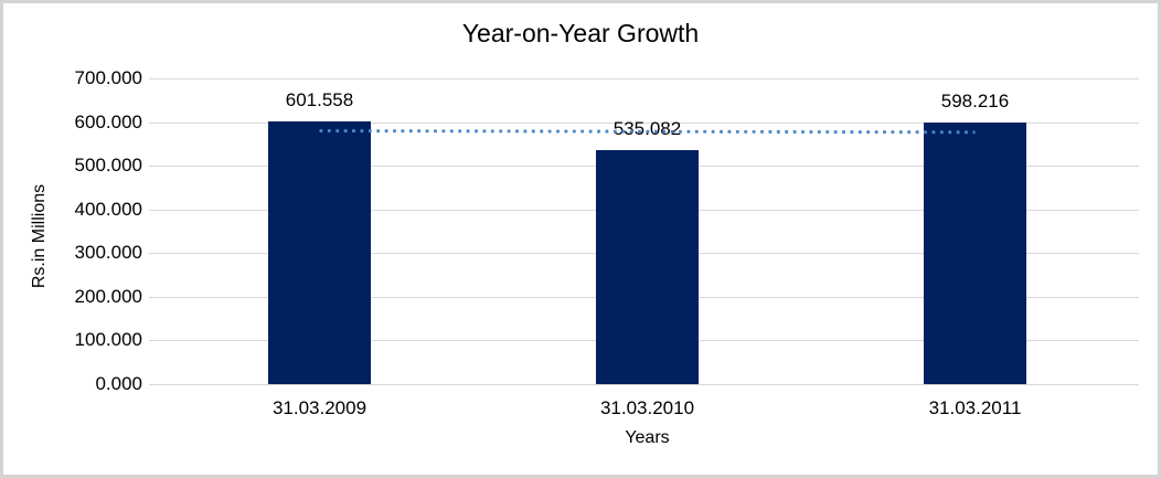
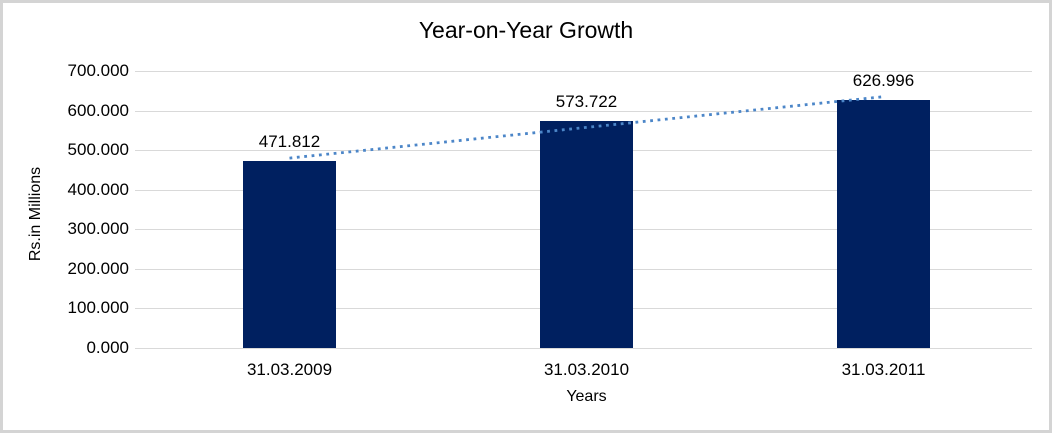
31.03.2009: 601.558 -> 471.812
31.03.2010: 535.082 -> 573.722
31.03.2011: 598.216 -> 626.996
